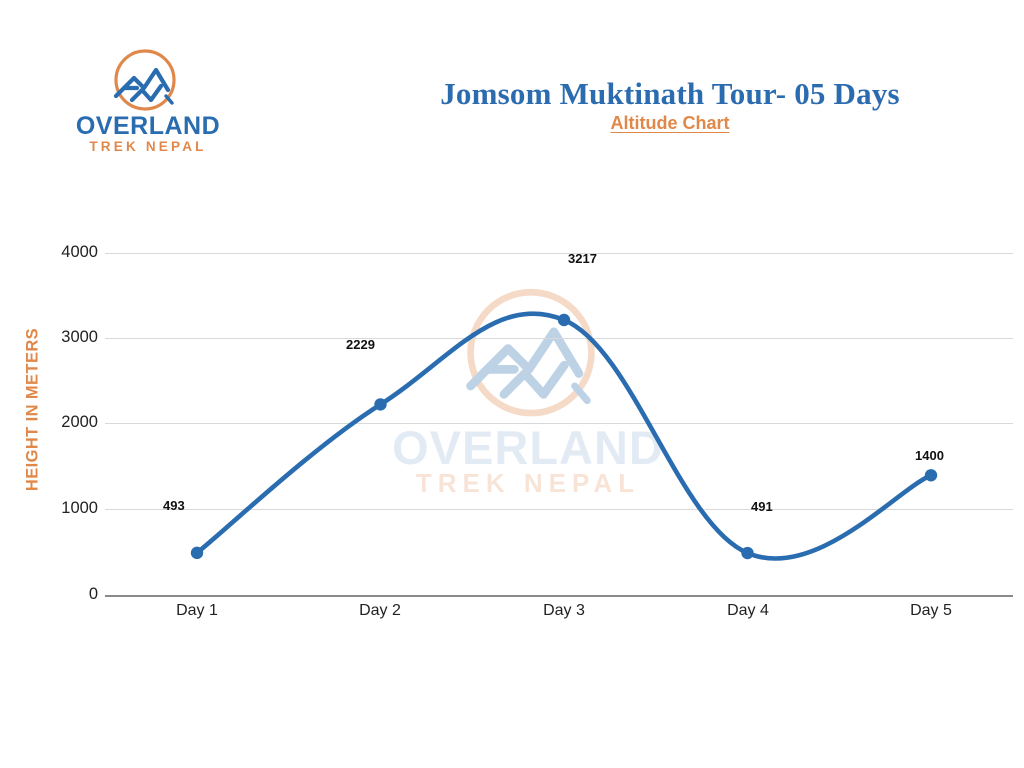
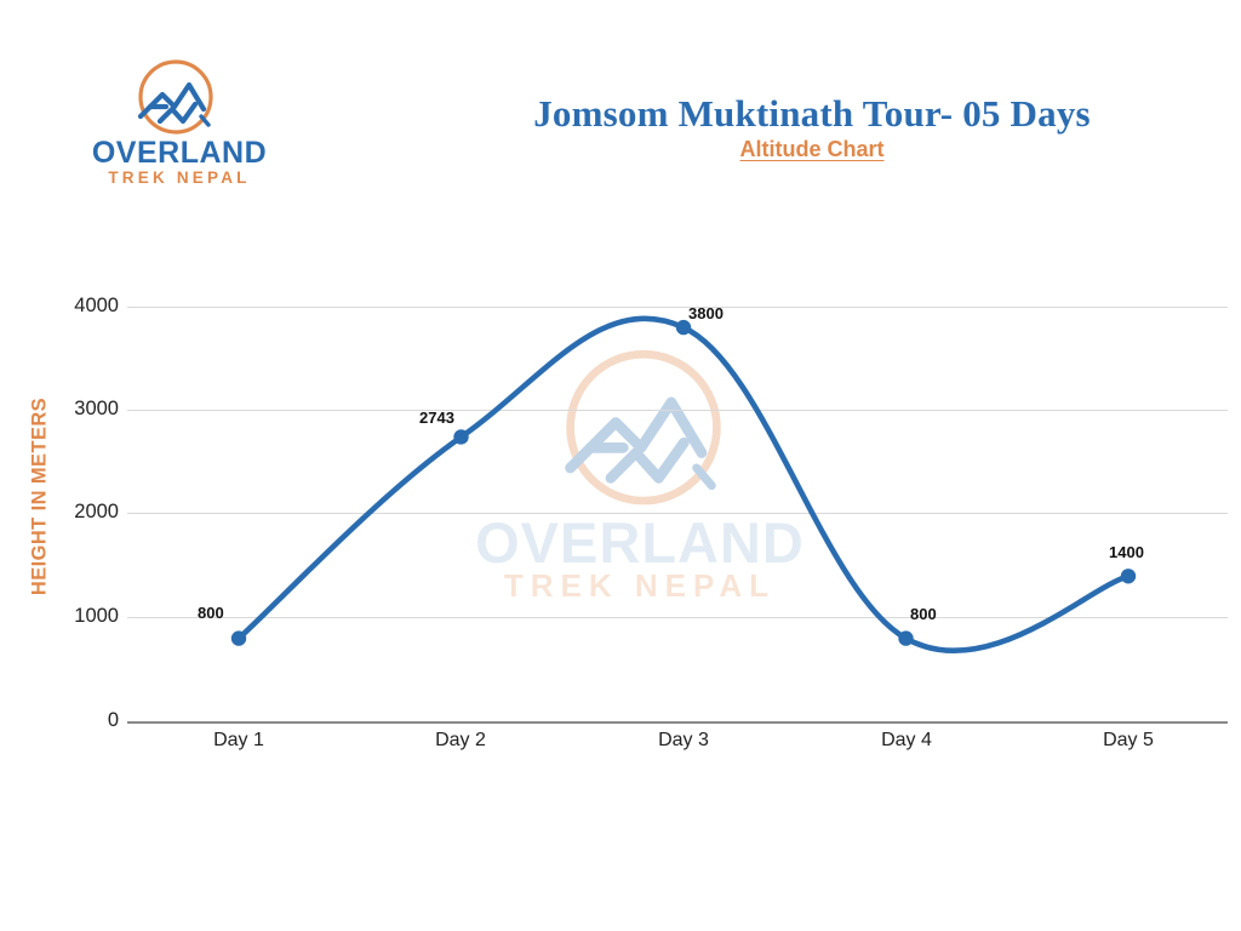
Day 1: 493 -> 800
Day 2: 2229 -> 2743
Day 3: 3217 -> 3800
Day 4: 491 -> 800
